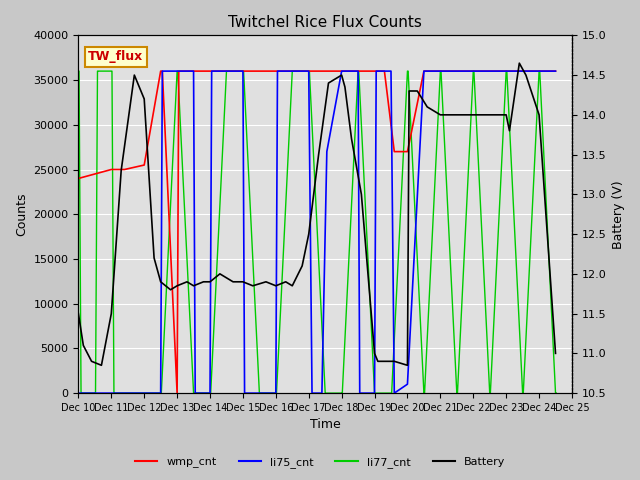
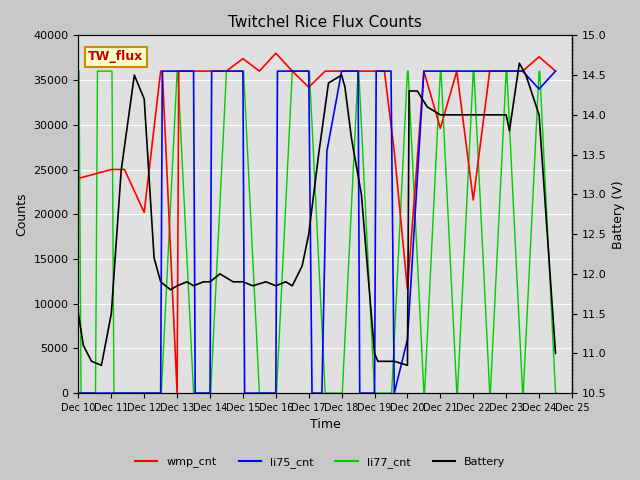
wmp_cnt/Dec 12: 25500 -> 20200
wmp_cnt/Dec 15: 36000 -> 37400
wmp_cnt/Dec 16: 36000 -> 38000
wmp_cnt/Dec 17: 36000 -> 34200
wmp_cnt/Dec 20: 27000 -> 11600
li75_cnt/Dec 20: 1000 -> 6000
wmp_cnt/Dec 21: 36000 -> 29600
wmp_cnt/Dec 22: 36000 -> 21600
wmp_cnt/Dec 24: 36000 -> 37600
li75_cnt/Dec 24: 36000 -> 34000
